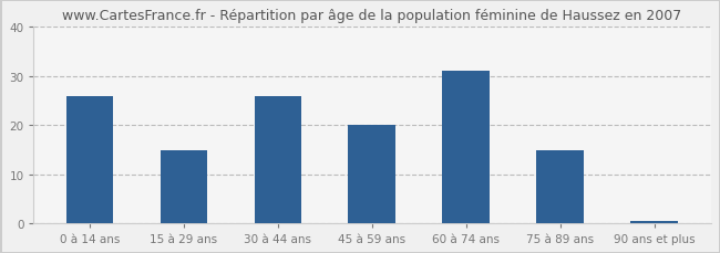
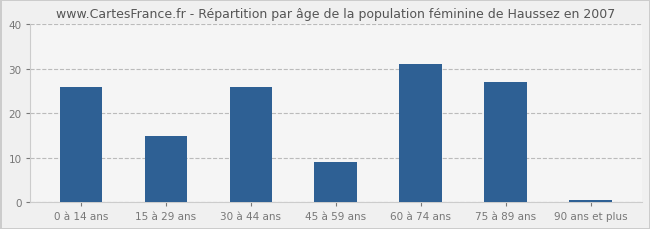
45 à 59 ans: 20.0 -> 9.0
75 à 89 ans: 15.0 -> 27.0
